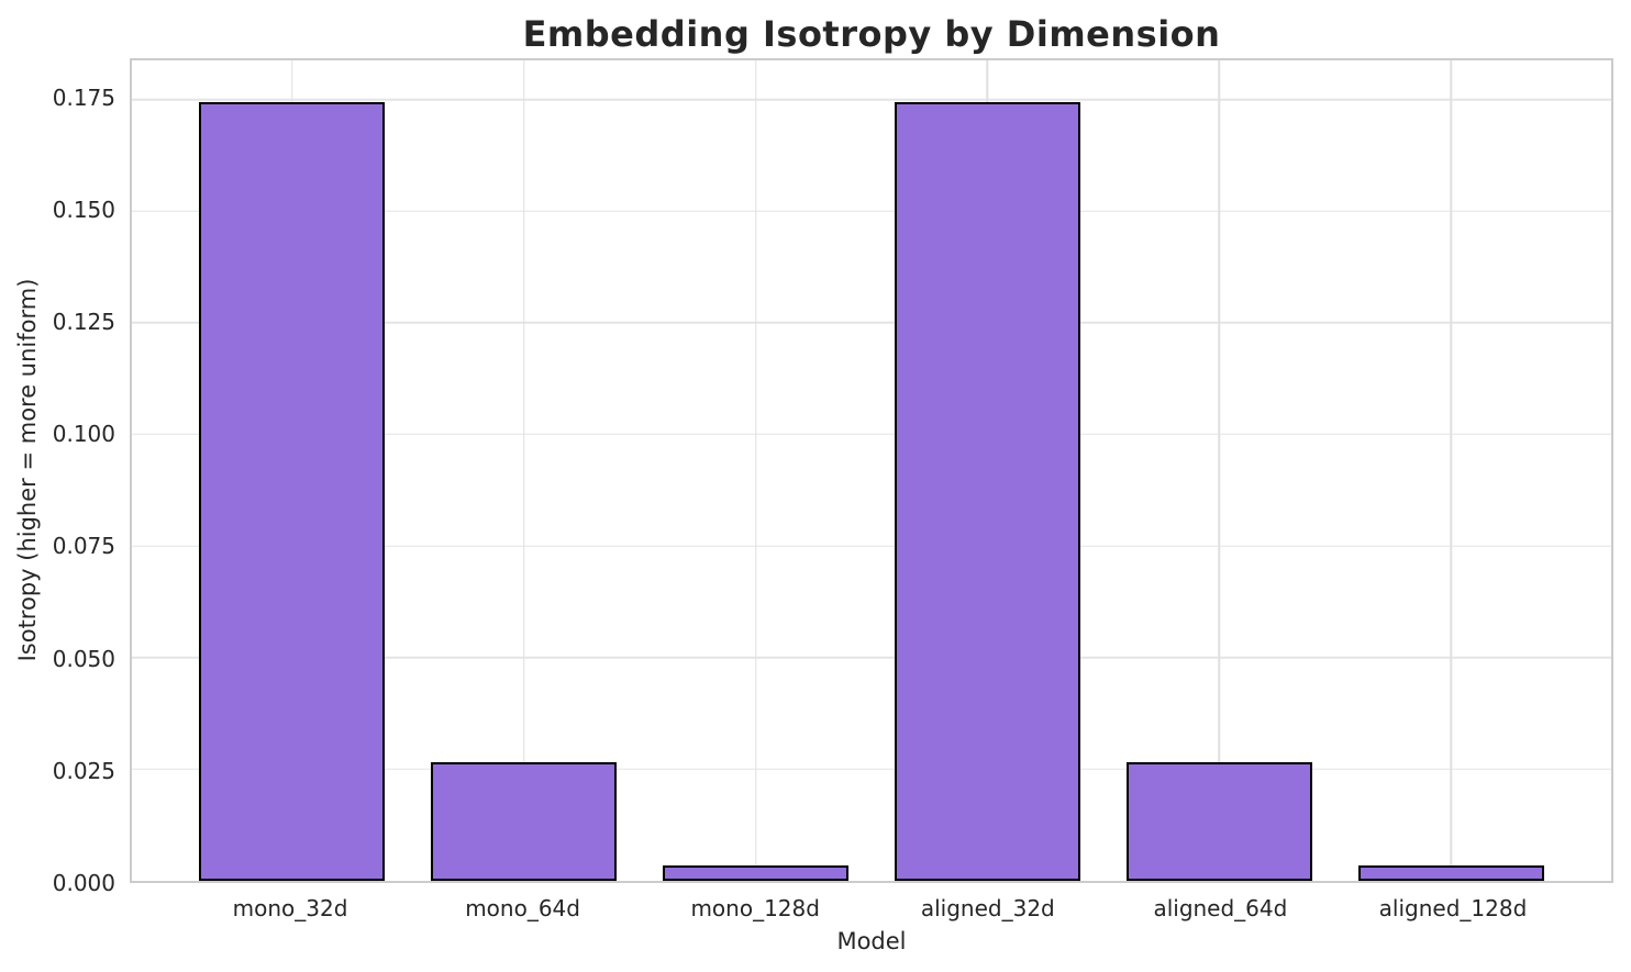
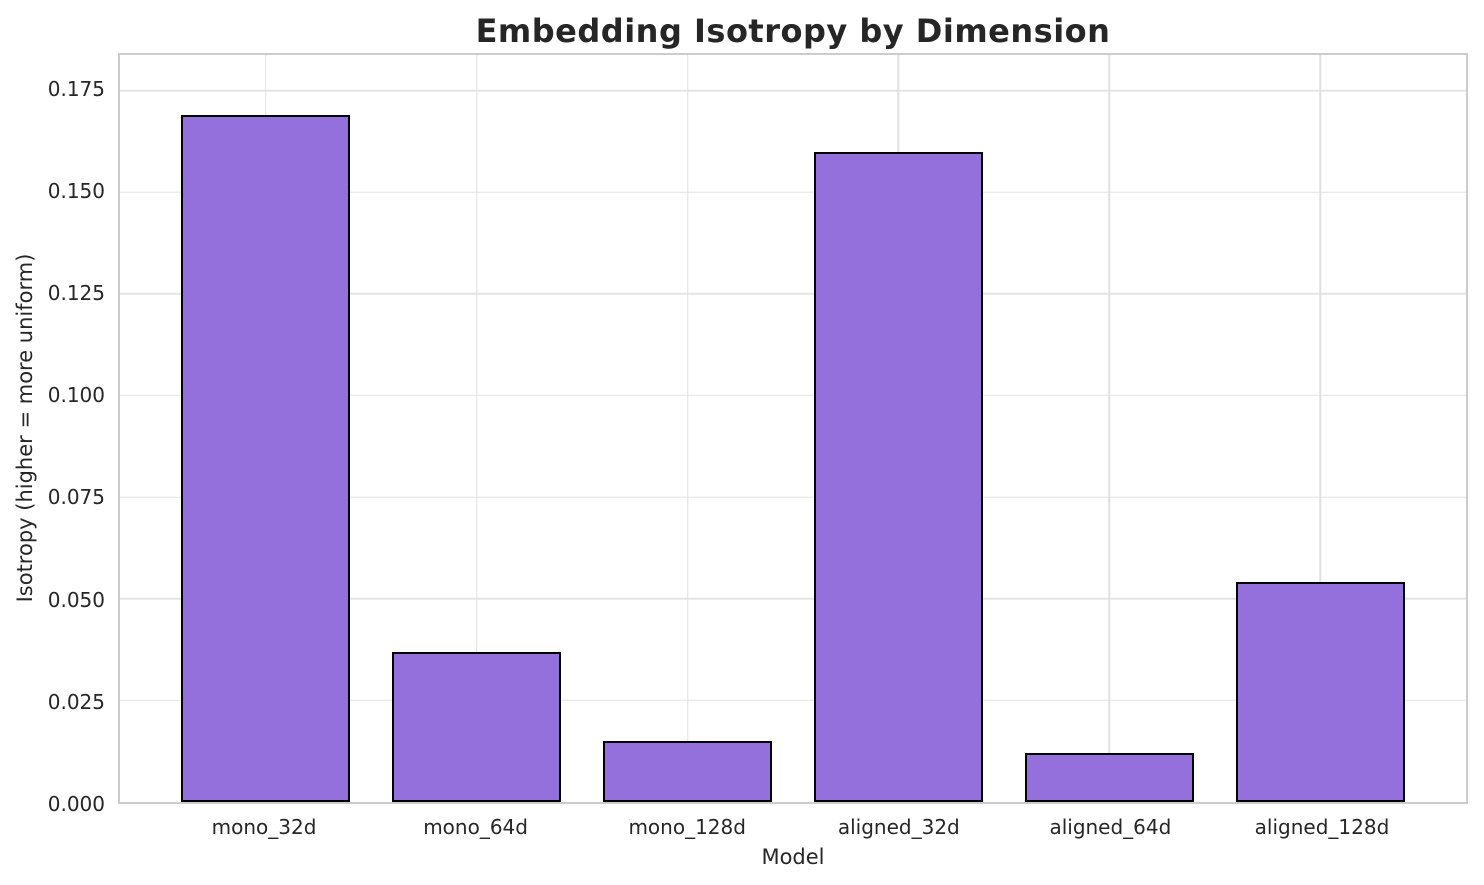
mono_32d: 0.174 -> 0.169
mono_64d: 0.026 -> 0.037
mono_128d: 0.003 -> 0.015
aligned_32d: 0.174 -> 0.160
aligned_64d: 0.026 -> 0.012
aligned_128d: 0.003 -> 0.054
